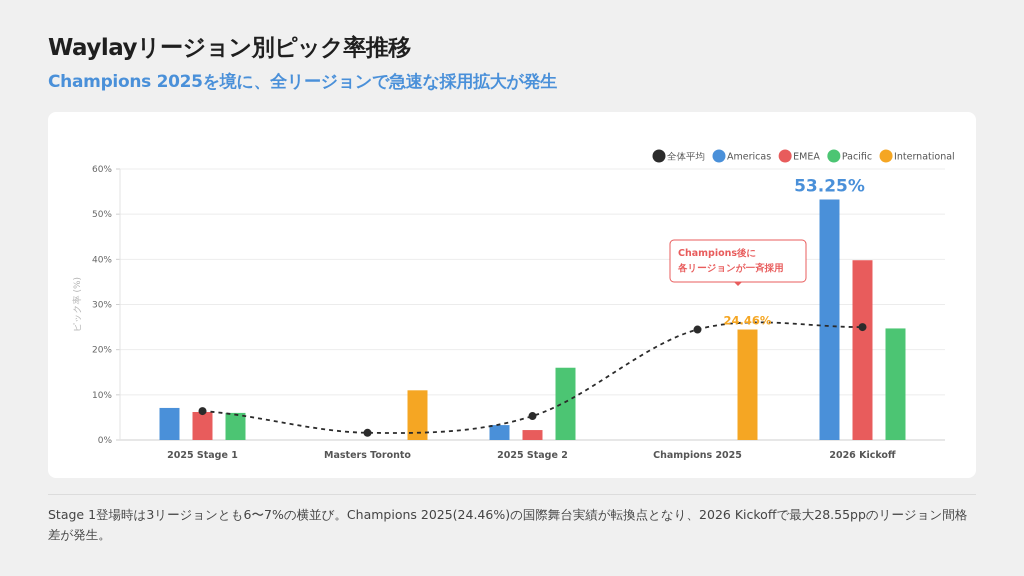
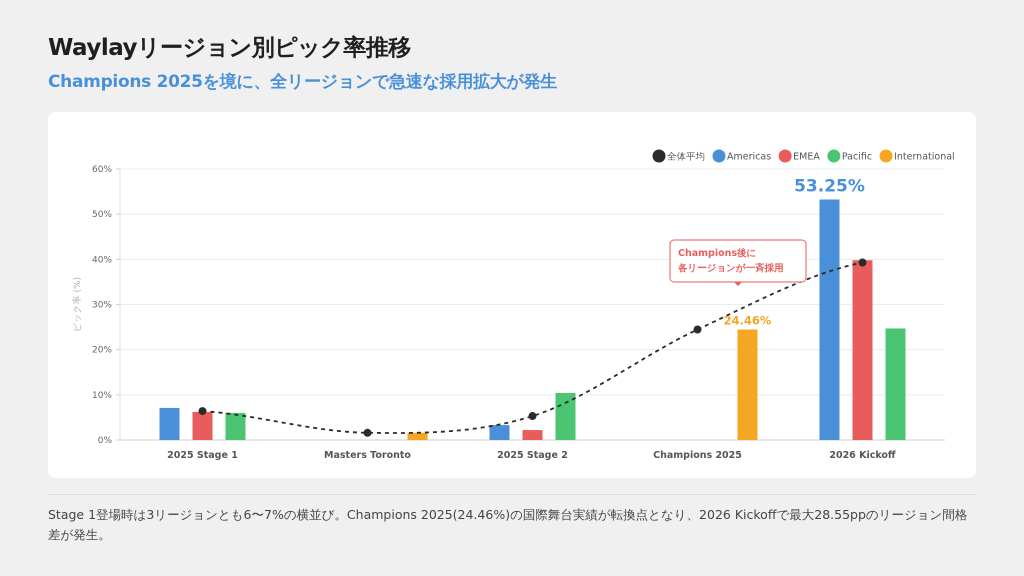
International/Masters Toronto: 11% -> 2%
Pacific/2025 Stage 2: 16% -> 10%
全体平均/2026 Kickoff: 25% -> 39%
